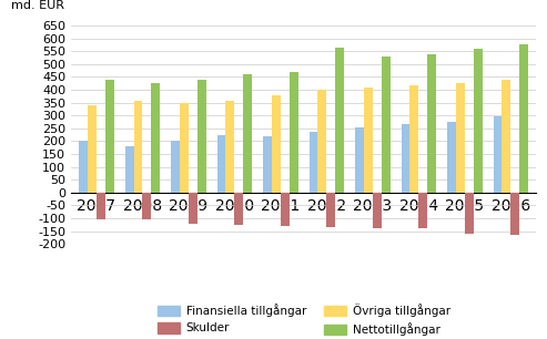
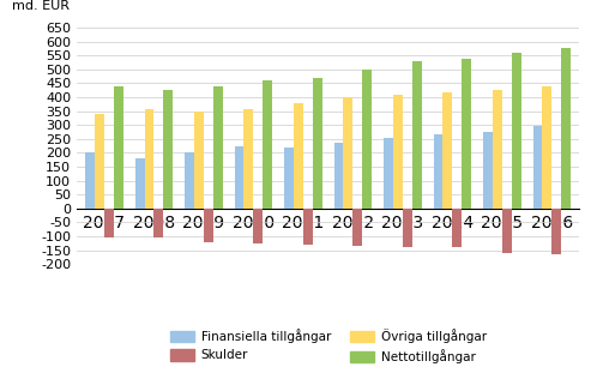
Nettotillgångar/2012: 565 -> 500
